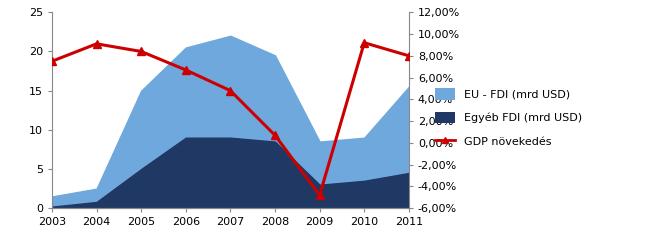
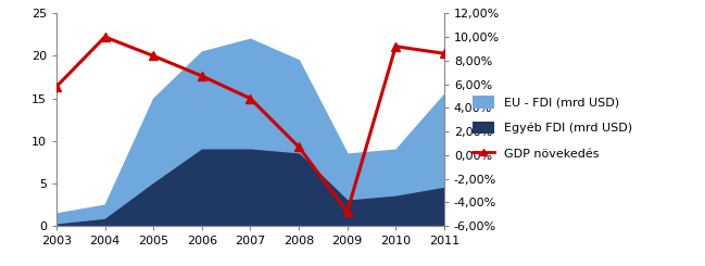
GDP növekedés/2003: 7,5% -> 5,8%
GDP növekedés/2004: 9,1% -> 10,0%
GDP növekedés/2011: 8,0% -> 8,6%
